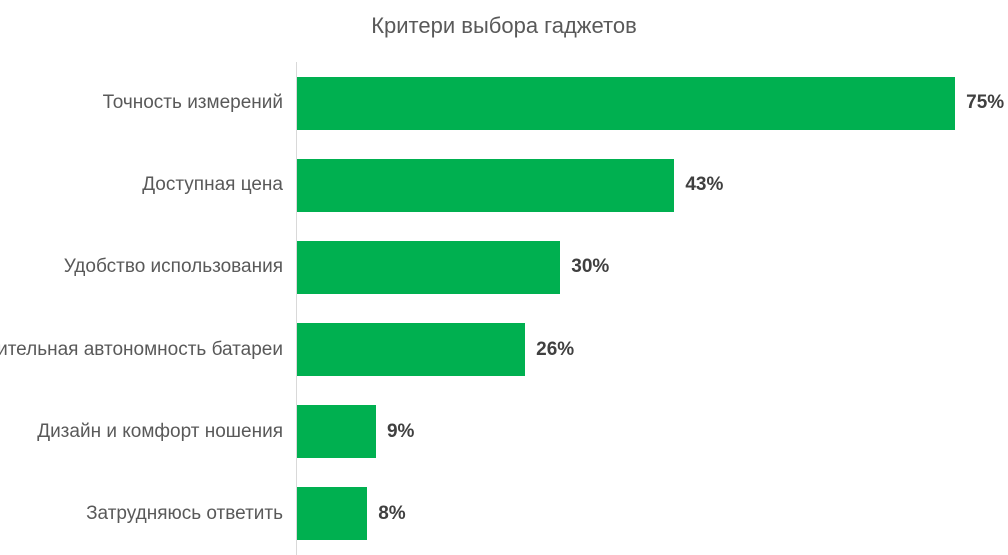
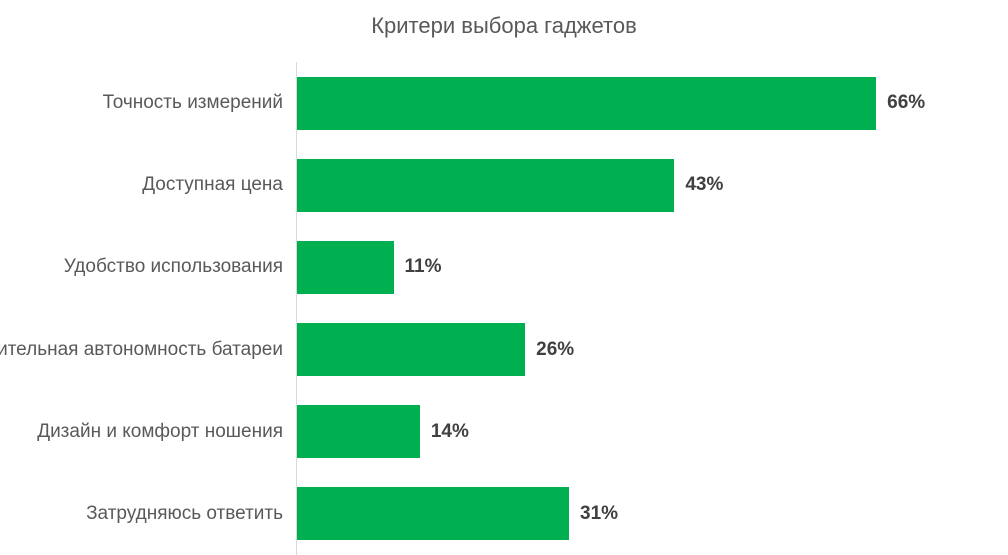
Точность измерений: 75% -> 66%
Удобство использования: 30% -> 11%
Дизайн и комфорт ношения: 9% -> 14%
Затрудняюсь ответить: 8% -> 31%
